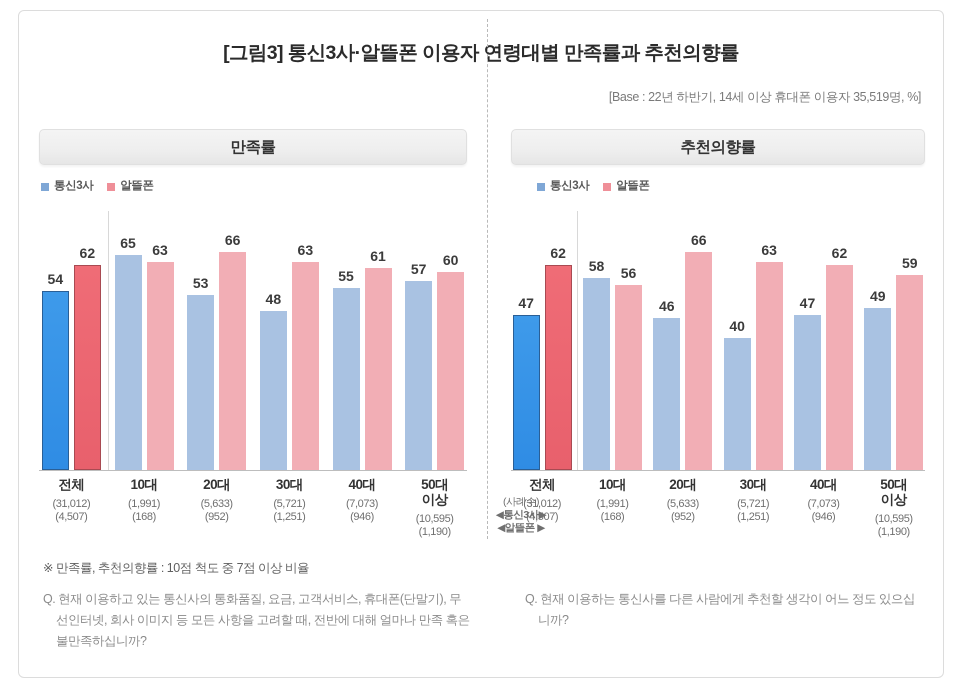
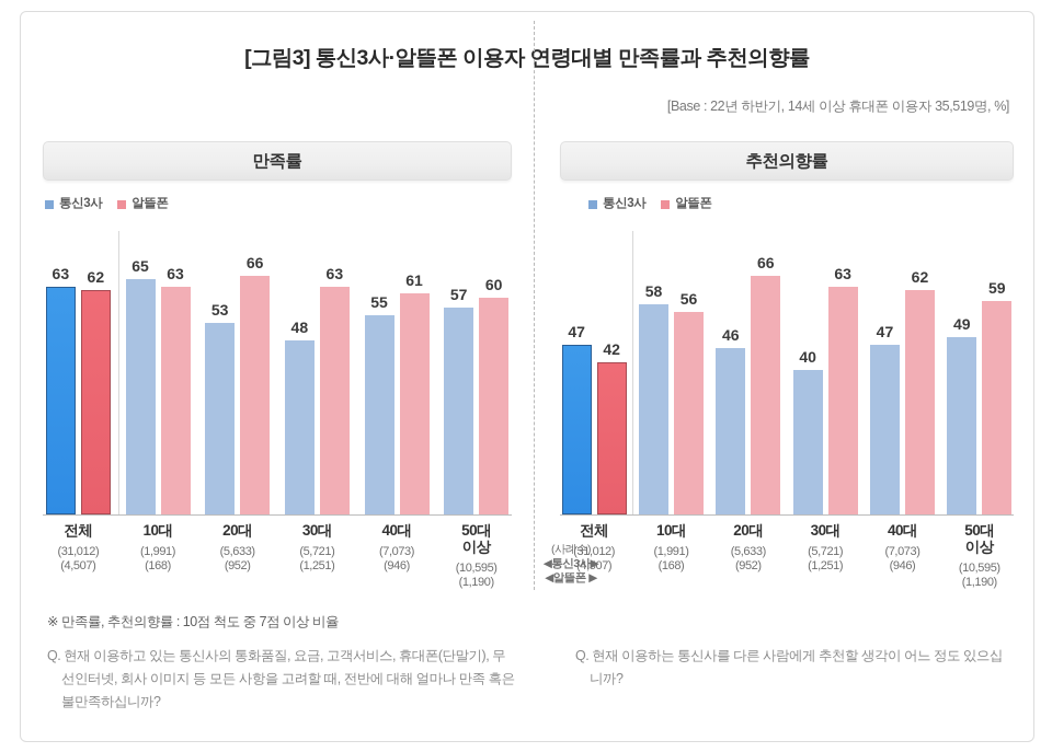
만족률/통신3사/전체: 54 -> 63
추천의향률/알뜰폰/전체: 62 -> 42
